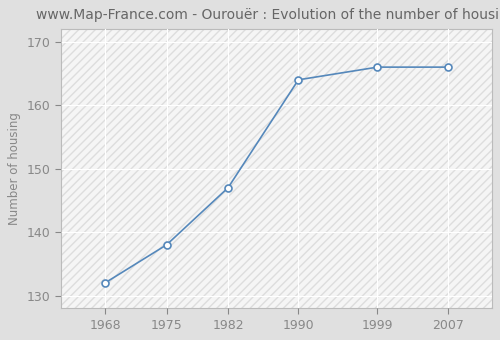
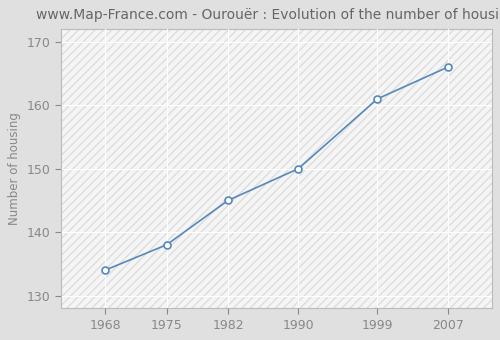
1968: 132 -> 134
1982: 147 -> 145
1990: 164 -> 150
1999: 166 -> 161
